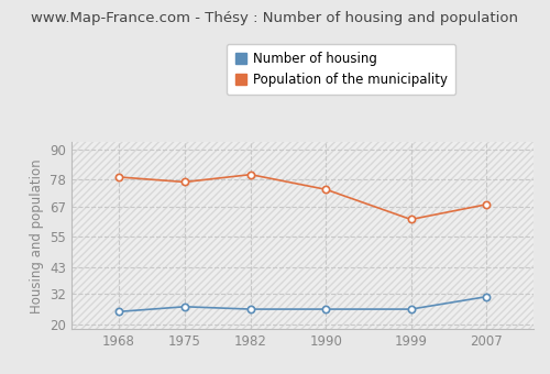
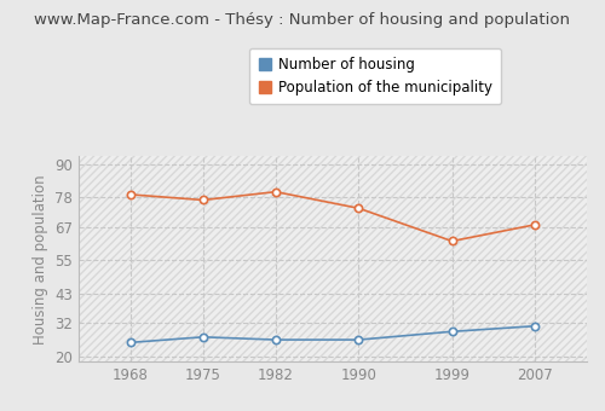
Number of housing/1999: 26 -> 29
